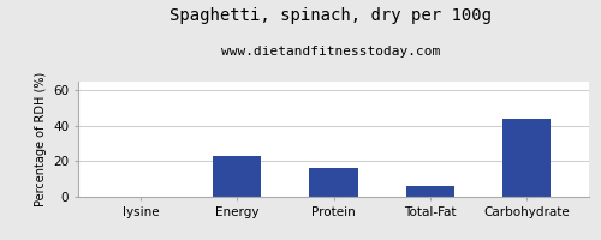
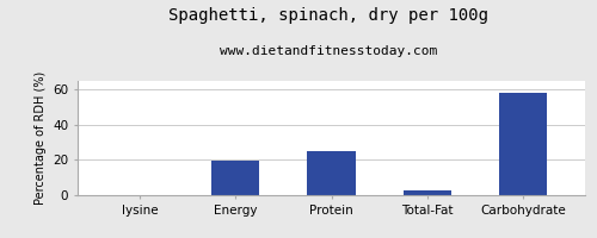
Energy: 23 -> 20
Protein: 16 -> 25
Total-Fat: 6 -> 2
Carbohydrate: 44 -> 58
